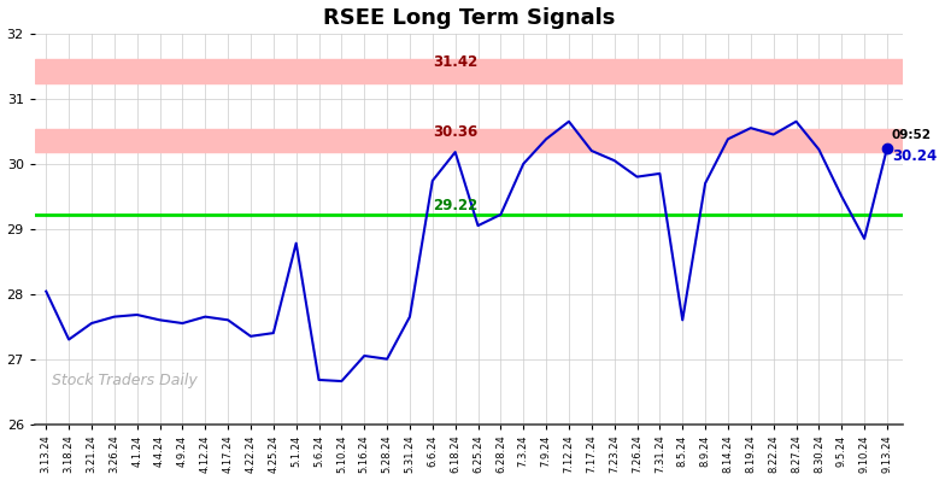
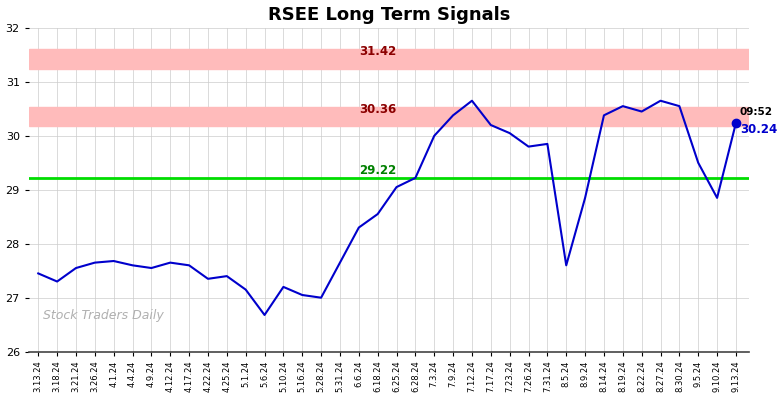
3.13.24: 28.04 -> 27.45
5.1.24: 28.78 -> 27.15
5.10.24: 26.66 -> 27.20
6.6.24: 29.74 -> 28.30
6.18.24: 30.18 -> 28.55
8.9.24: 29.70 -> 28.85
8.30.24: 30.22 -> 30.55
